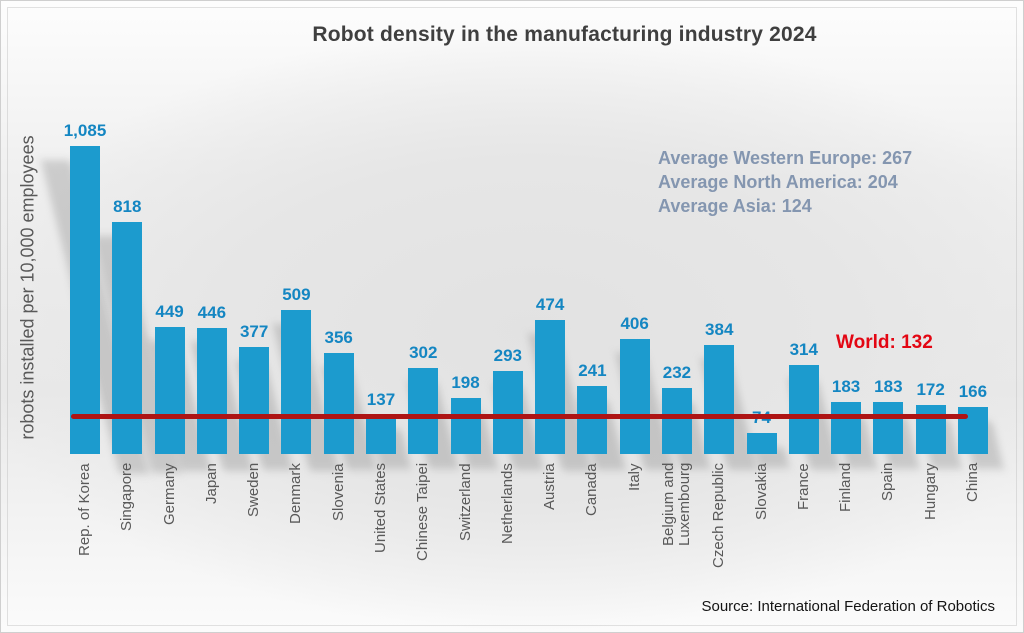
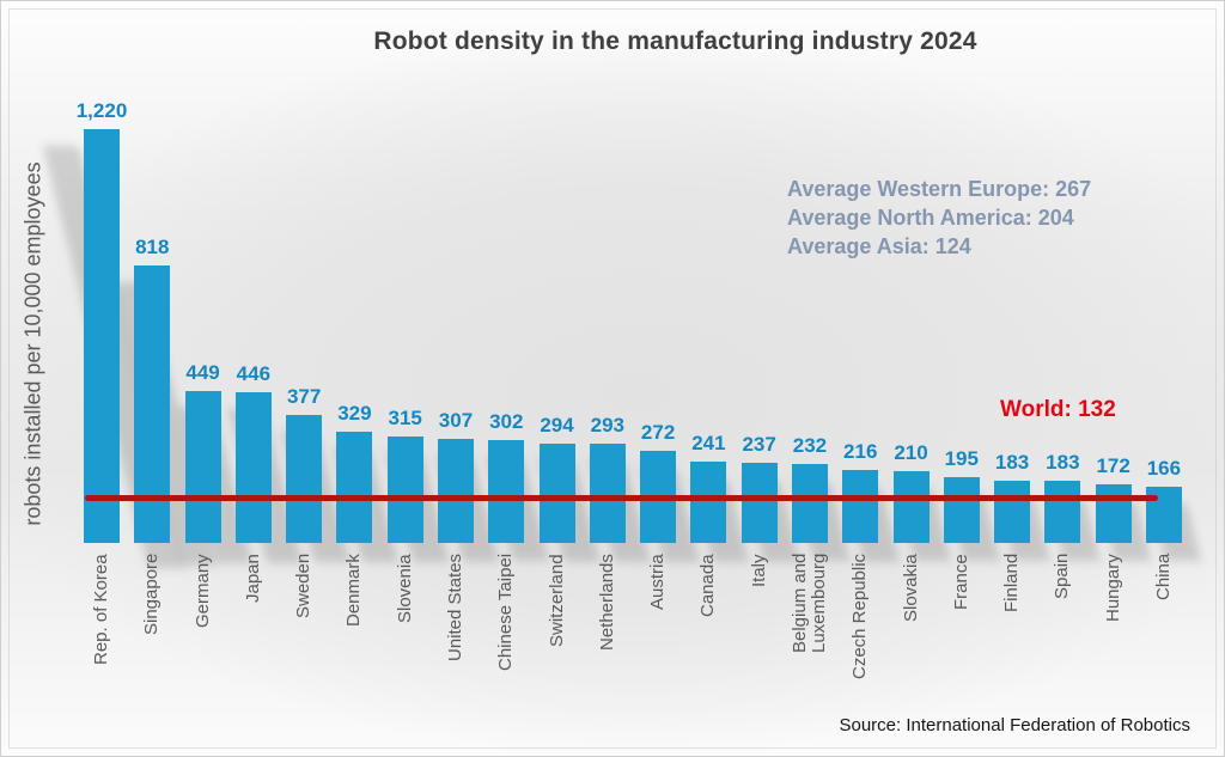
Rep. of Korea: 1,085 -> 1,220
Denmark: 509 -> 329
Slovenia: 356 -> 315
United States: 137 -> 307
Switzerland: 198 -> 294
Austria: 474 -> 272
Italy: 406 -> 237
Czech Republic: 384 -> 216
Slovakia: 74 -> 210
France: 314 -> 195
